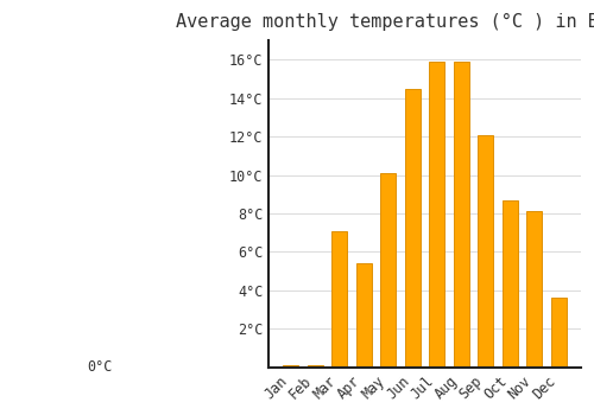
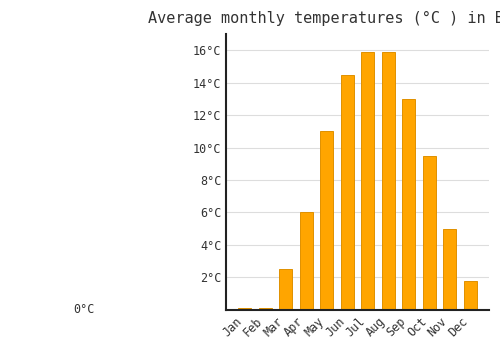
Mar: 7.1°C -> 2.5°C
Apr: 5.4°C -> 6.0°C
May: 10.1°C -> 11.0°C
Sep: 12.1°C -> 13.0°C
Oct: 8.7°C -> 9.5°C
Nov: 8.1°C -> 5.0°C
Dec: 3.6°C -> 1.8°C
